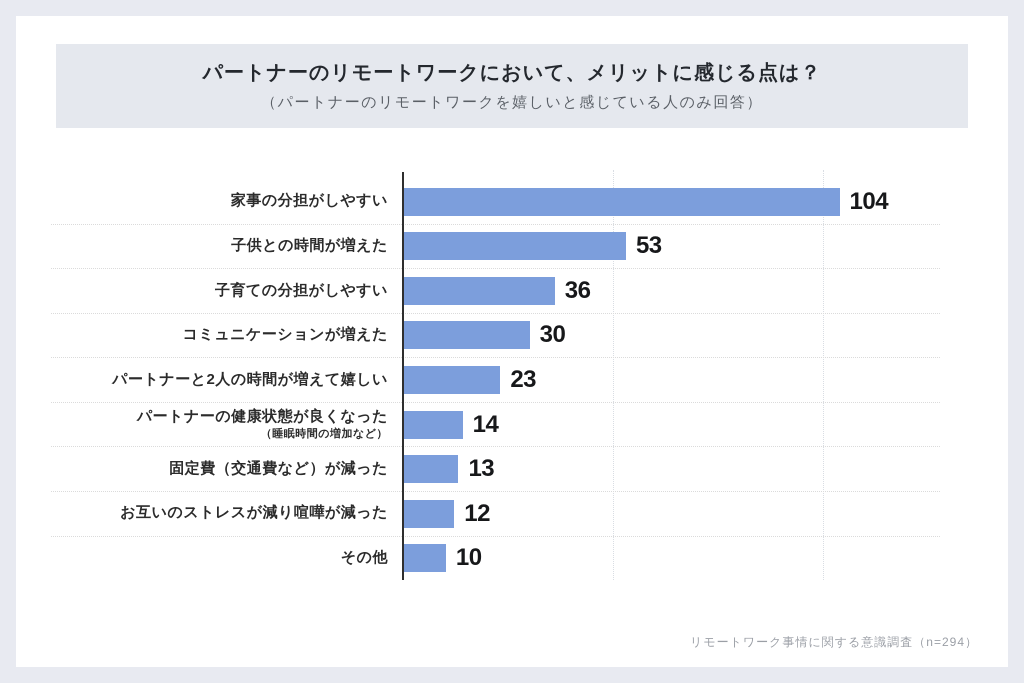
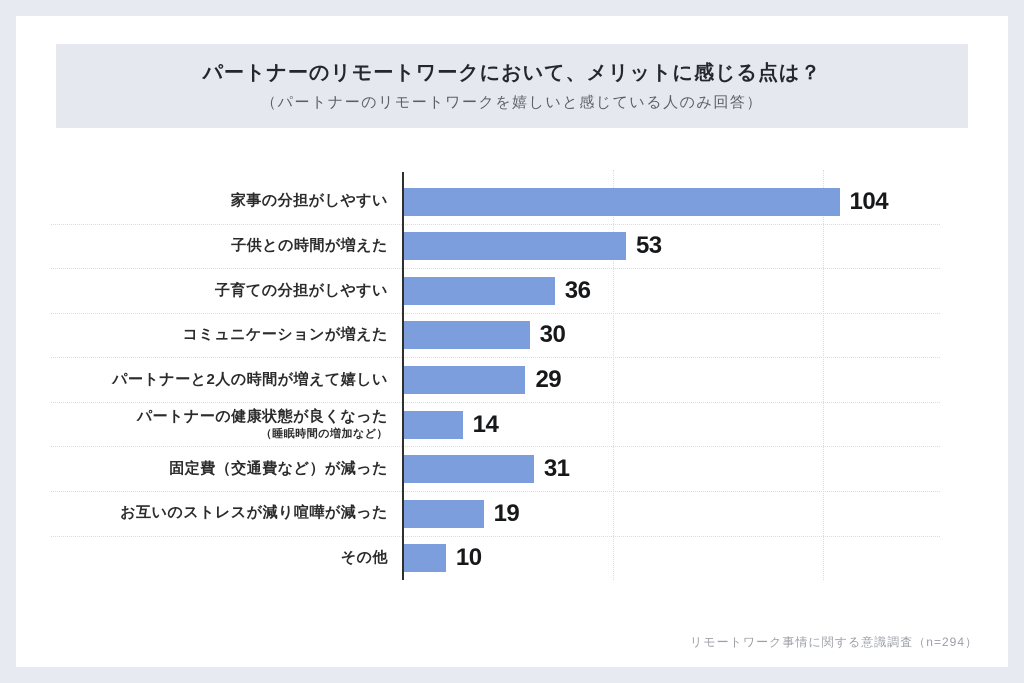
パートナーと2人の時間が増えて嬉しい: 23 -> 29
固定費（交通費など）が減った: 13 -> 31
お互いのストレスが減り喧嘩が減った: 12 -> 19
